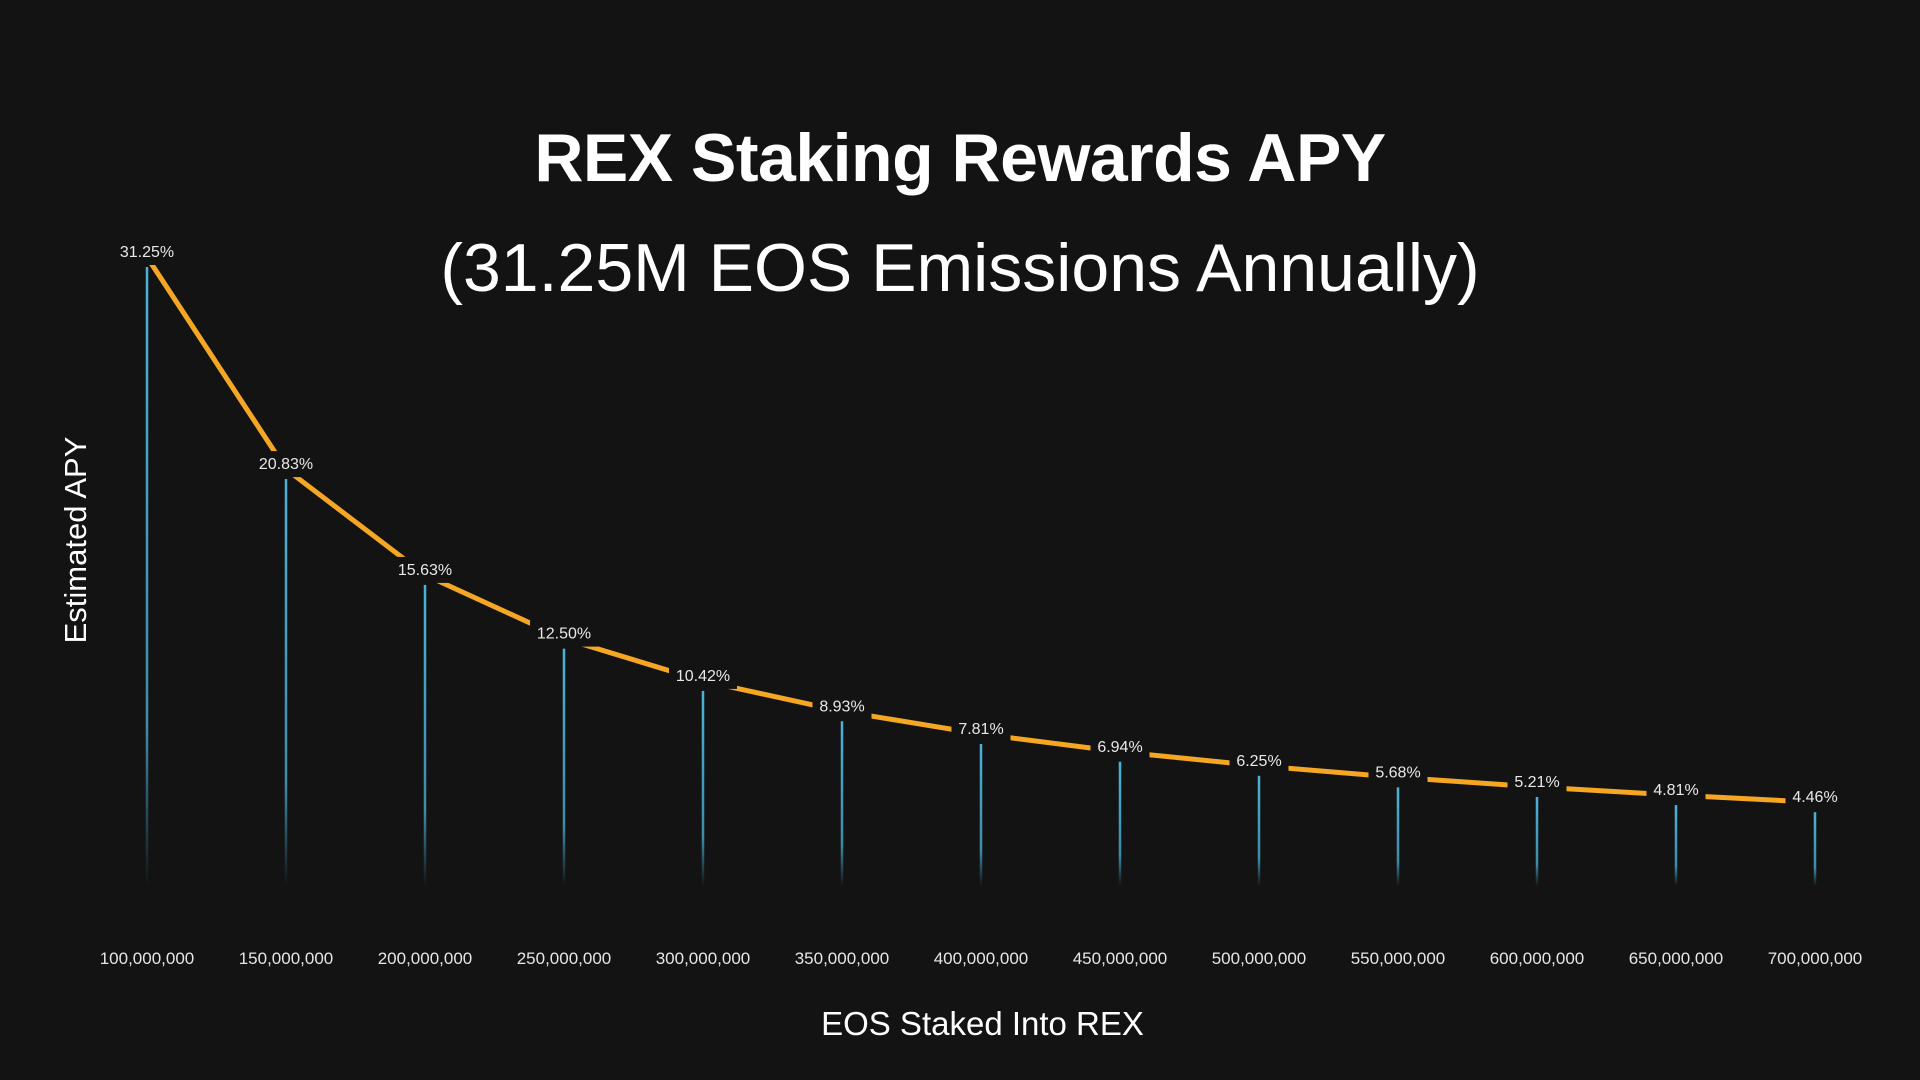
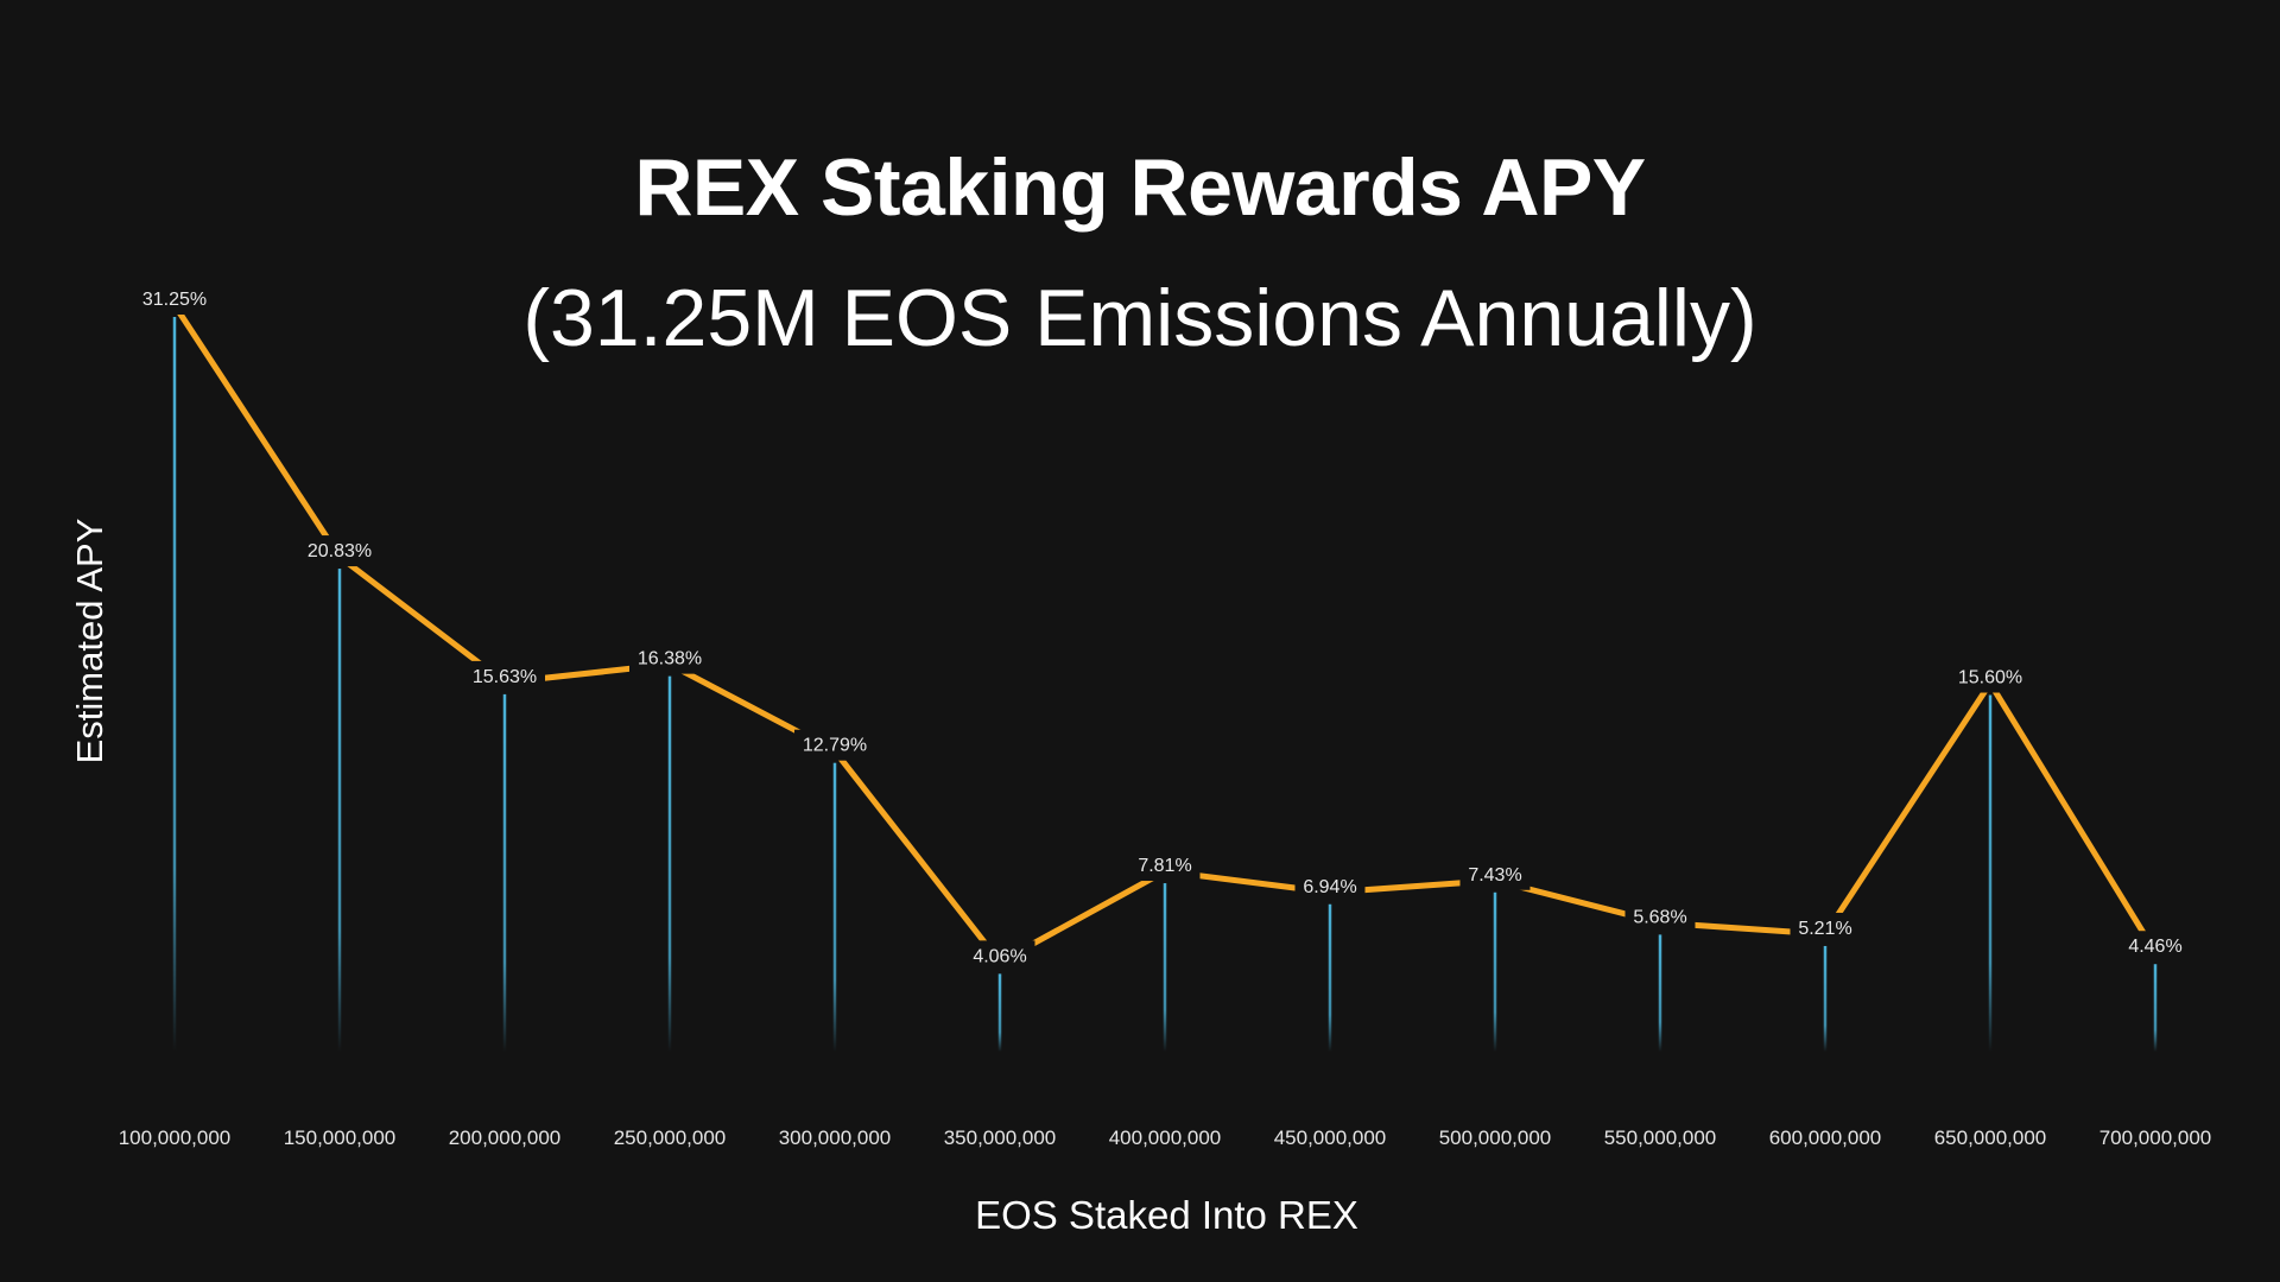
250,000,000: 12.50% -> 16.38%
300,000,000: 10.42% -> 12.79%
350,000,000: 8.93% -> 4.06%
500,000,000: 6.25% -> 7.43%
650,000,000: 4.81% -> 15.60%
